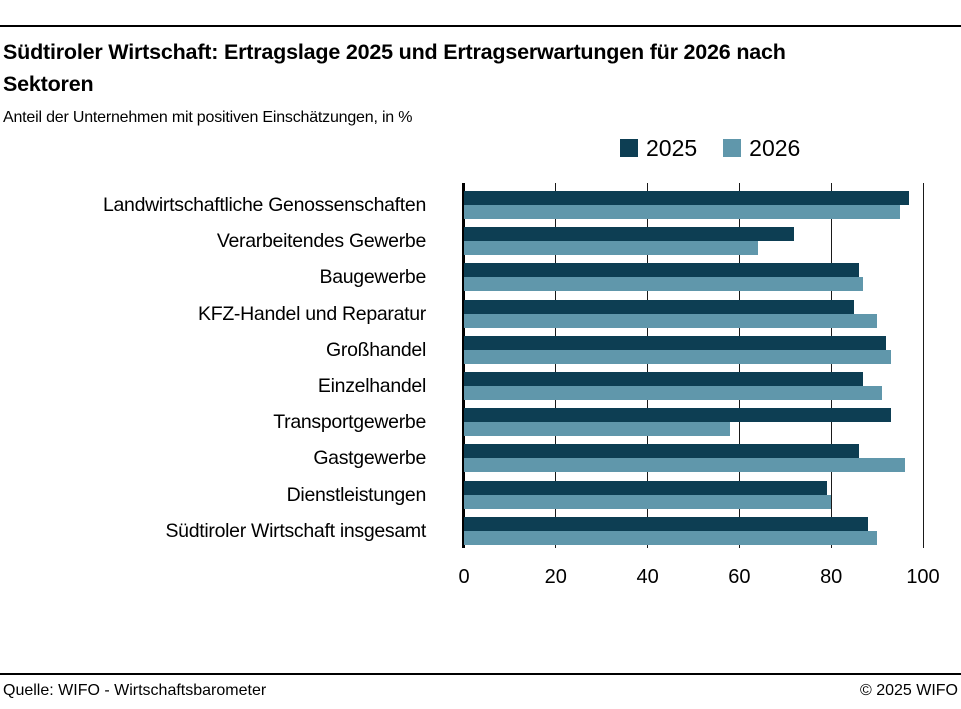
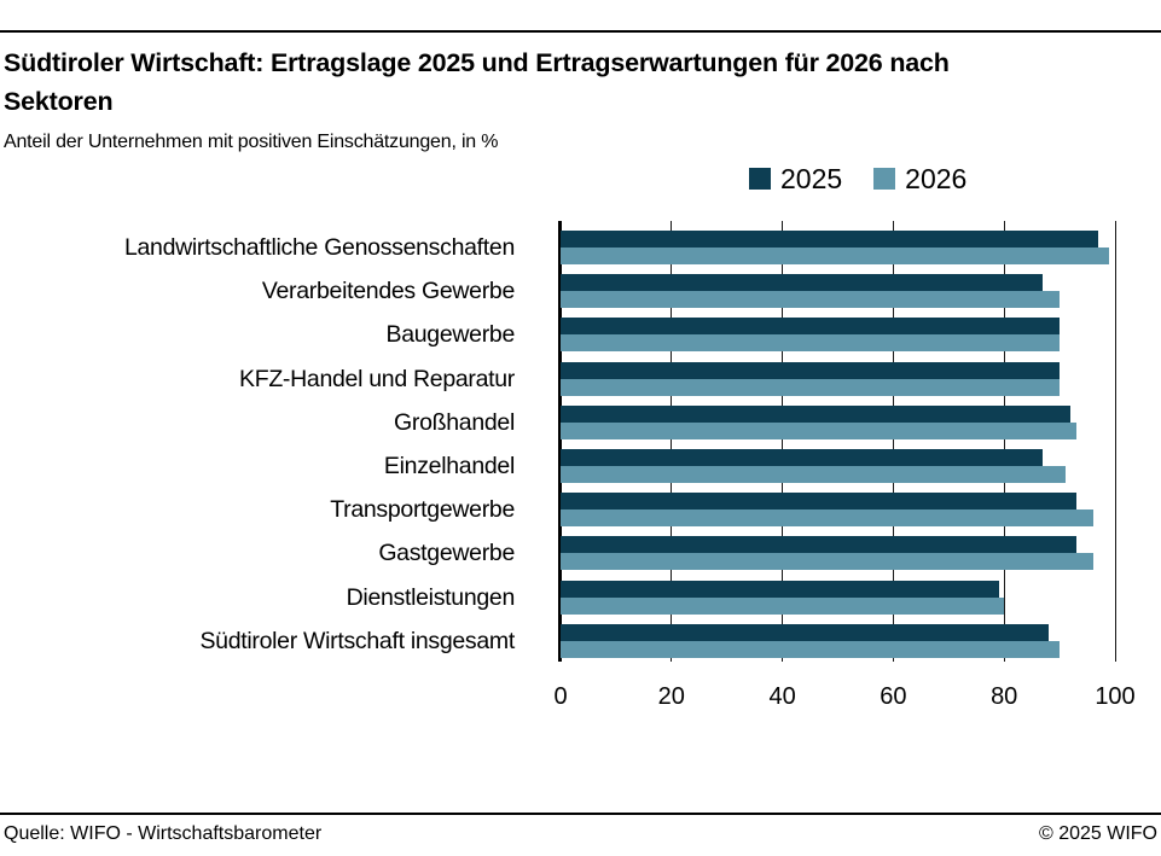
2026/Landwirtschaftliche Genossenschaften: 95 -> 99
2025/Verarbeitendes Gewerbe: 72 -> 87
2026/Verarbeitendes Gewerbe: 64 -> 90
2025/Baugewerbe: 86 -> 90
2026/Baugewerbe: 87 -> 90
2025/KFZ-Handel und Reparatur: 85 -> 90
2026/Transportgewerbe: 58 -> 96
2025/Gastgewerbe: 86 -> 93
